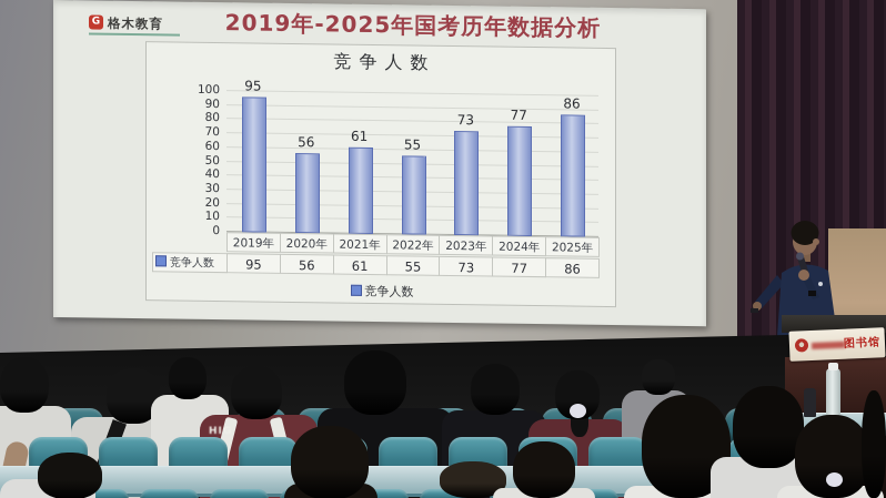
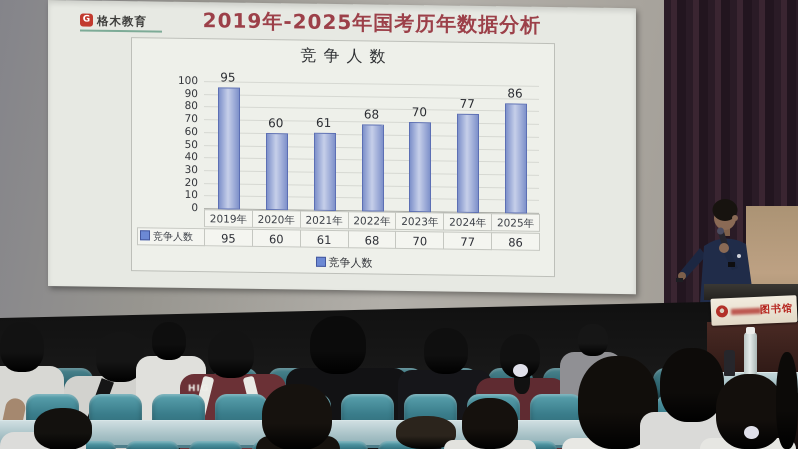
2020年: 56 -> 60
2022年: 55 -> 68
2023年: 73 -> 70
